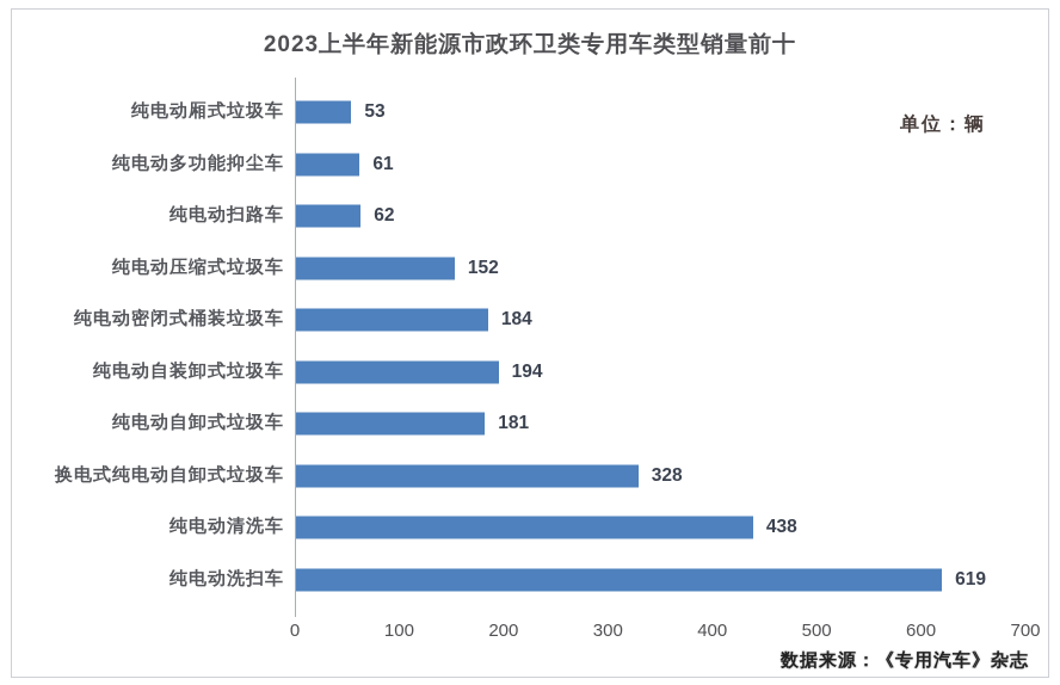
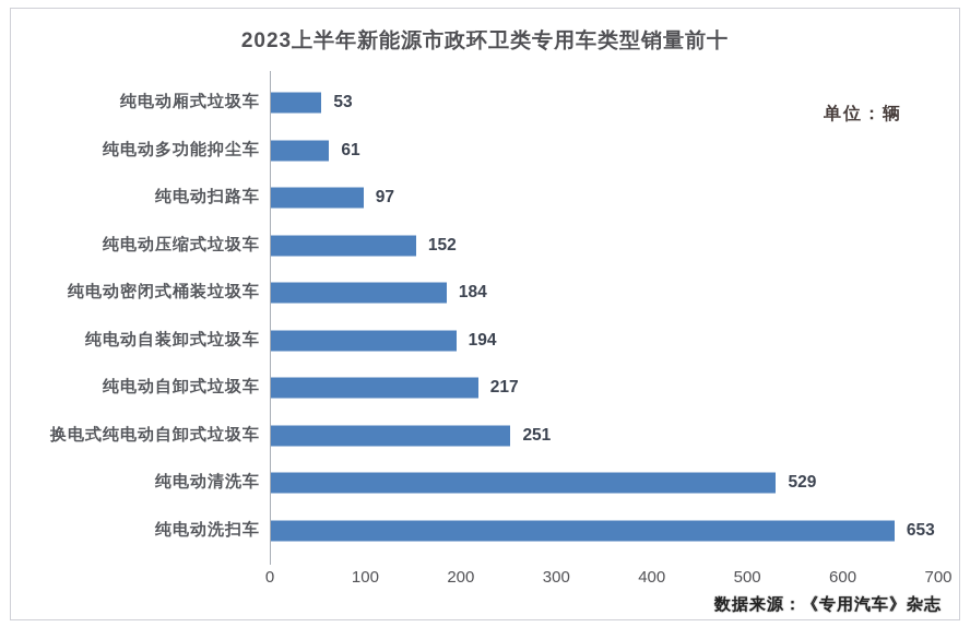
纯电动扫路车: 62 -> 97
纯电动自卸式垃圾车: 181 -> 217
换电式纯电动自卸式垃圾车: 328 -> 251
纯电动清洗车: 438 -> 529
纯电动洗扫车: 619 -> 653
